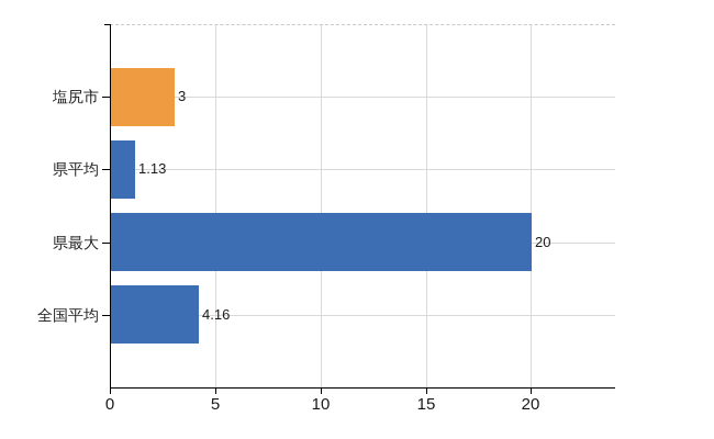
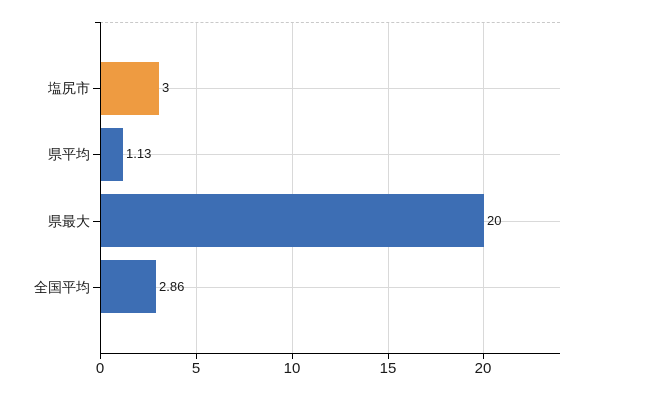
全国平均: 4.16 -> 2.86
